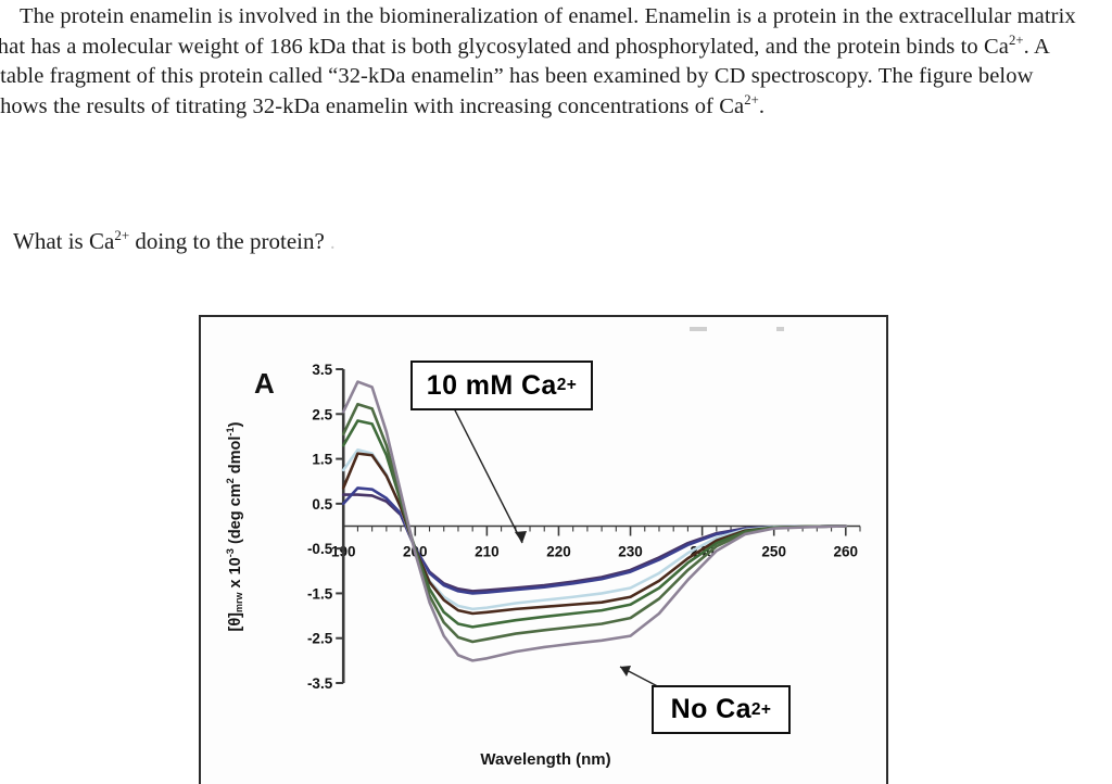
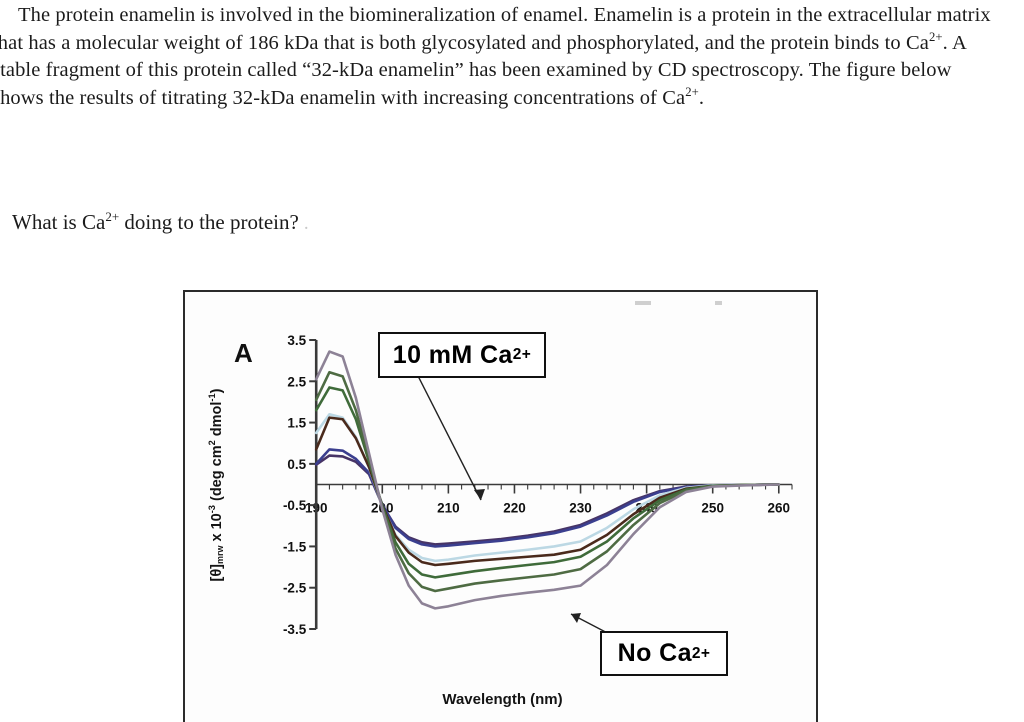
10 mM Ca2+/190: 0.7 -> 0.5
